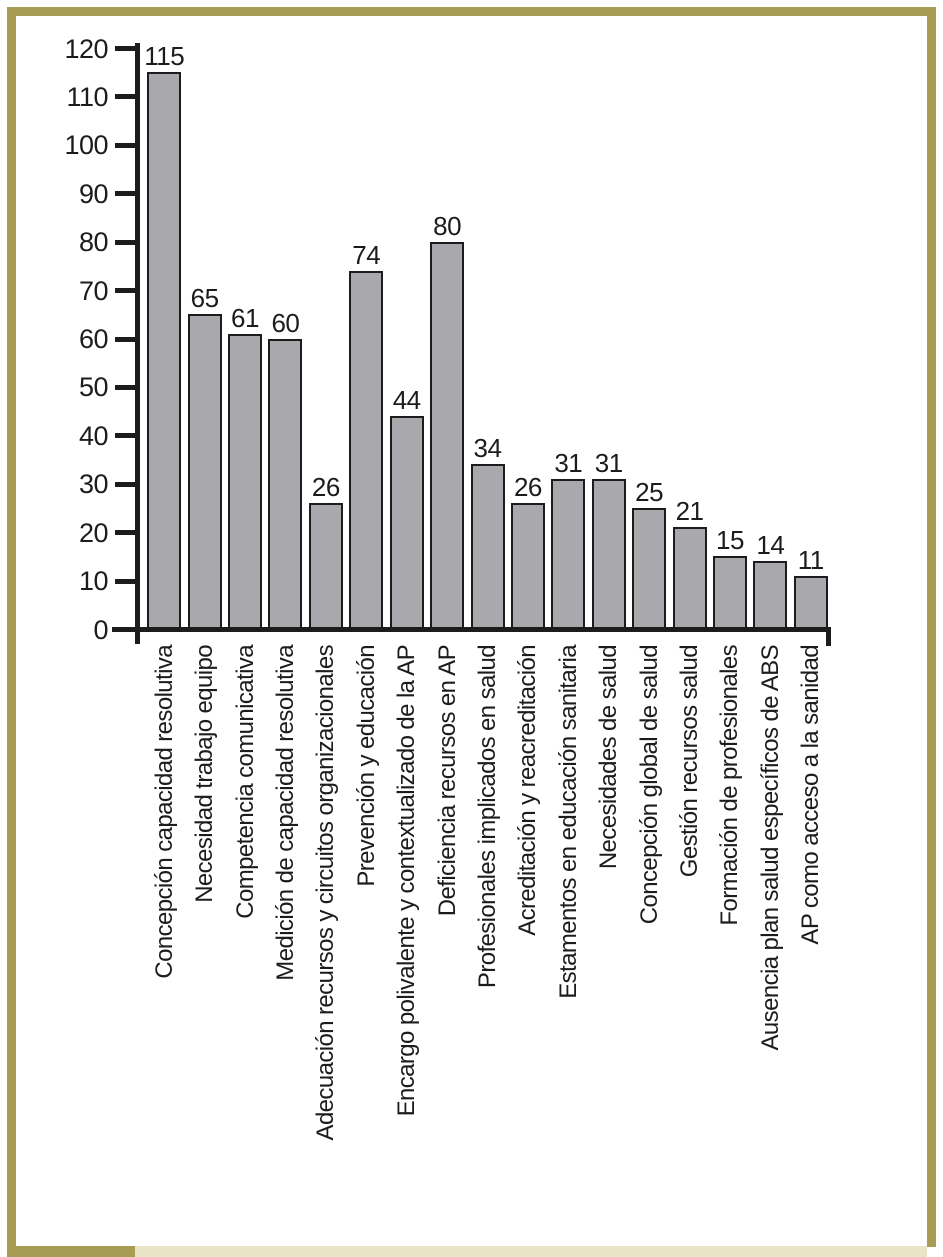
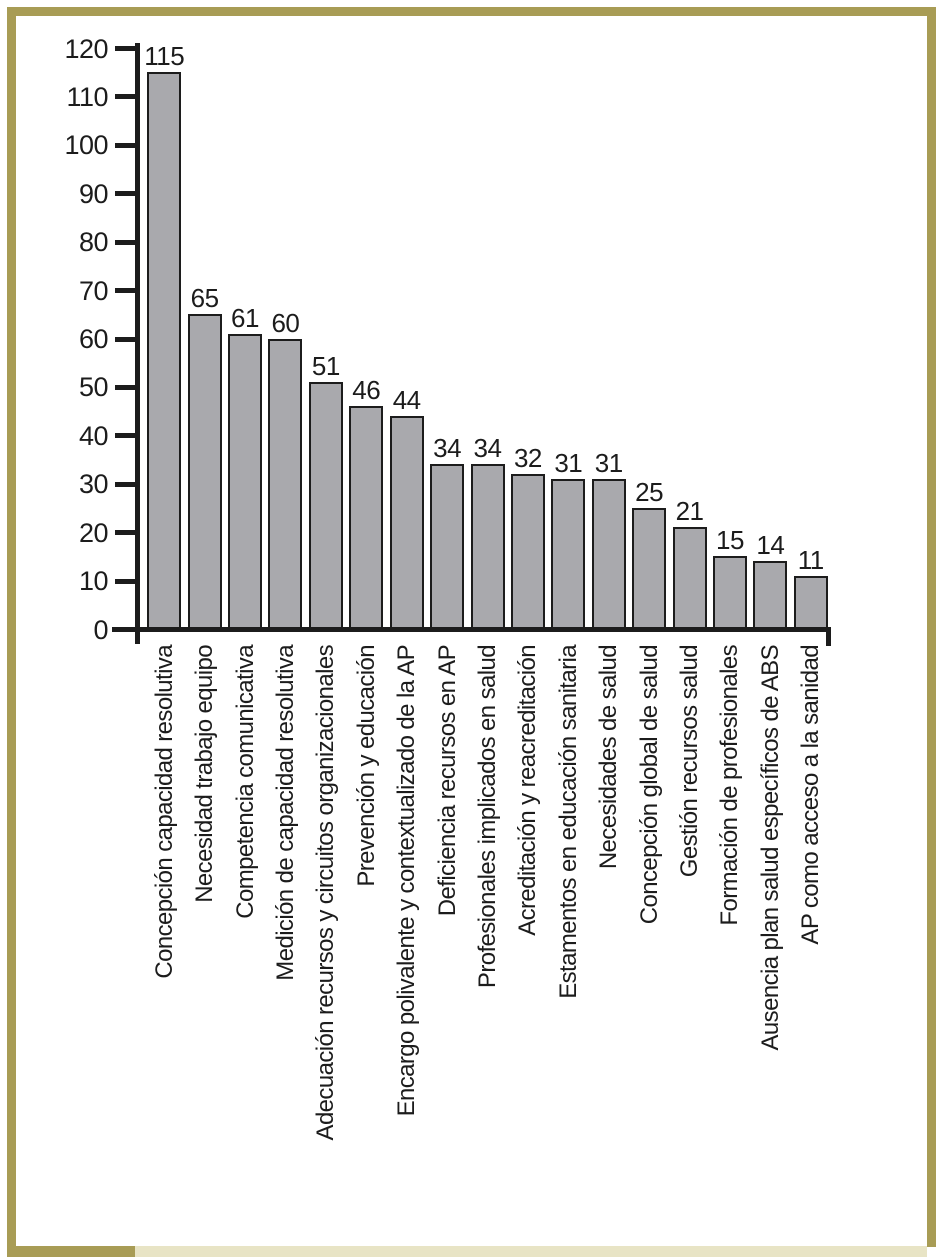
Adecuación recursos y circuitos organizacionales: 26 -> 51
Prevención y educación: 74 -> 46
Deficiencia recursos en AP: 80 -> 34
Acreditación y reacreditación: 26 -> 32
